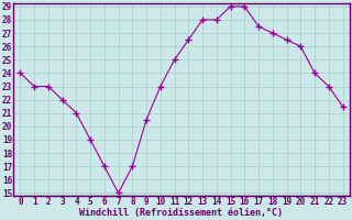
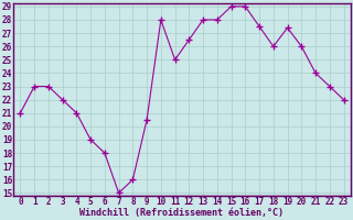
0: 24.0 -> 21.0
6: 17.0 -> 18.0
8: 17.0 -> 16.0
10: 23.0 -> 28.0
18: 27.0 -> 26.0
19: 26.5 -> 27.4
23: 21.5 -> 22.0
